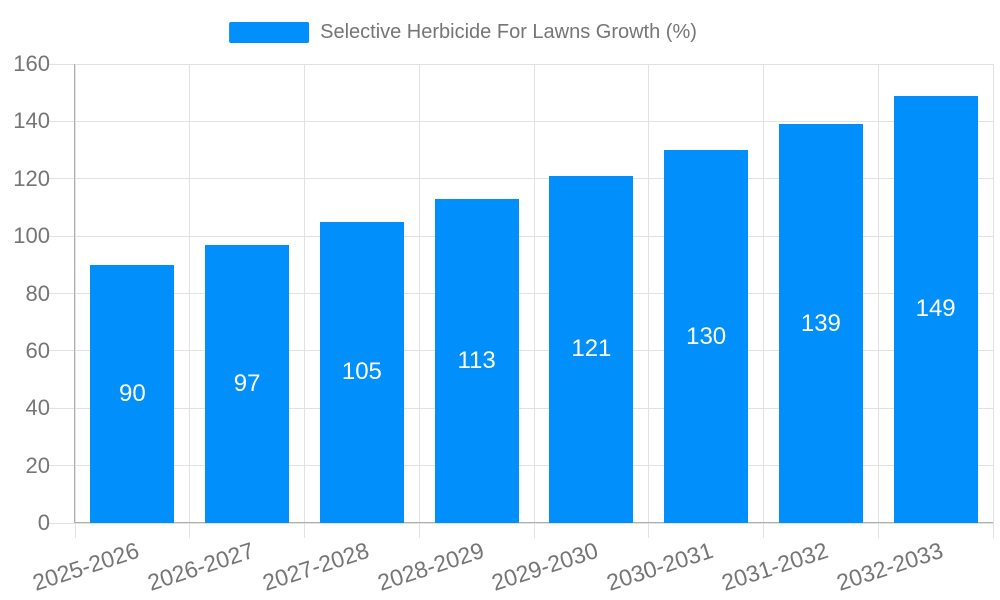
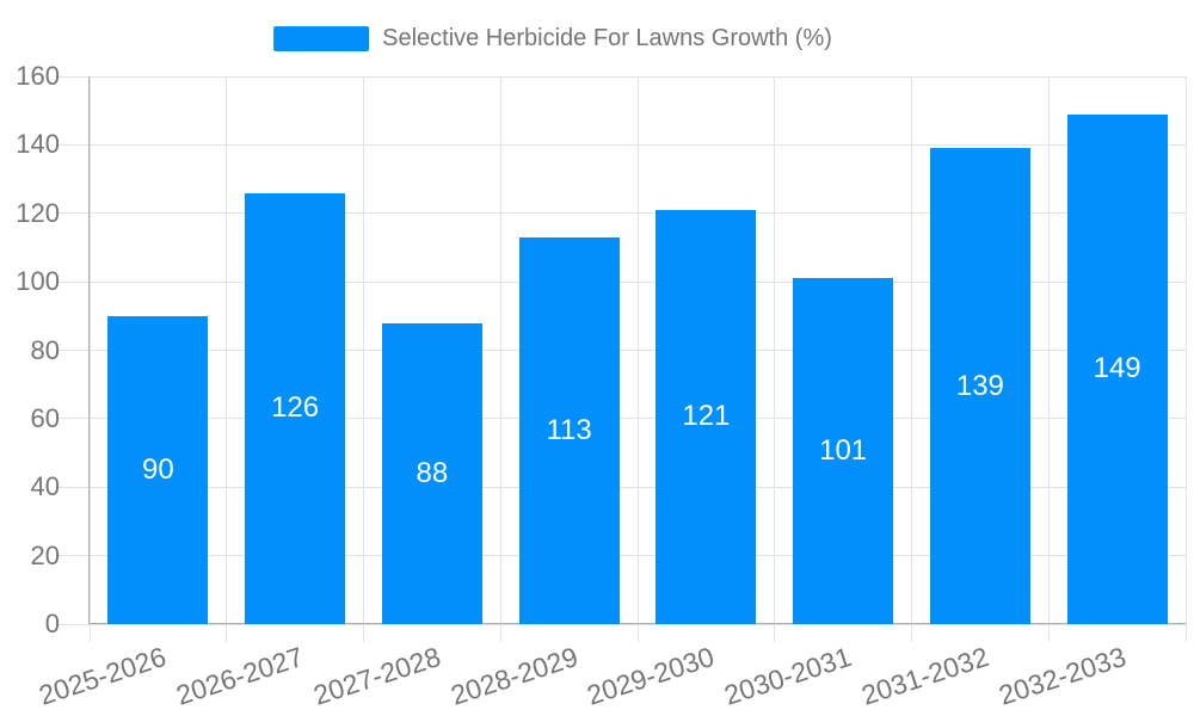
2026-2027: 97 -> 126
2027-2028: 105 -> 88
2030-2031: 130 -> 101
